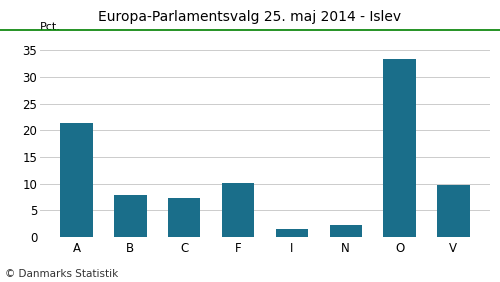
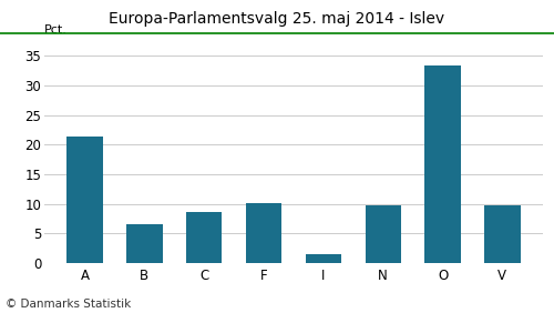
B: 7.8 -> 6.5
C: 7.2 -> 8.6
N: 2.2 -> 9.7
